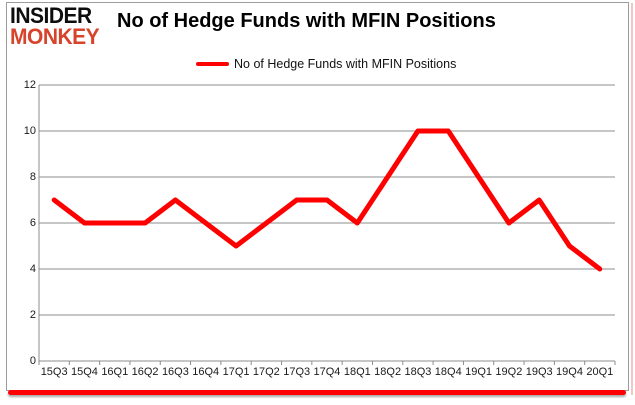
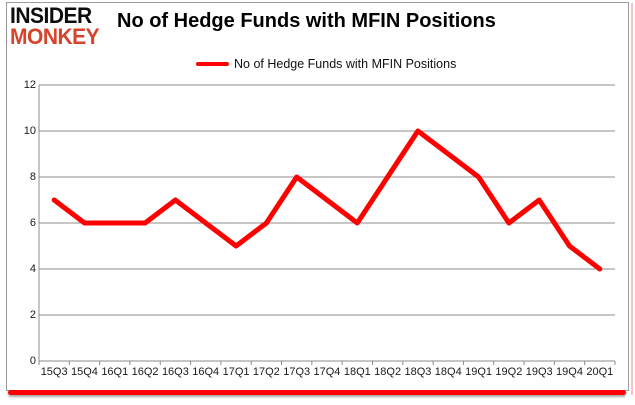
17Q3: 7 -> 8
18Q4: 10 -> 9
